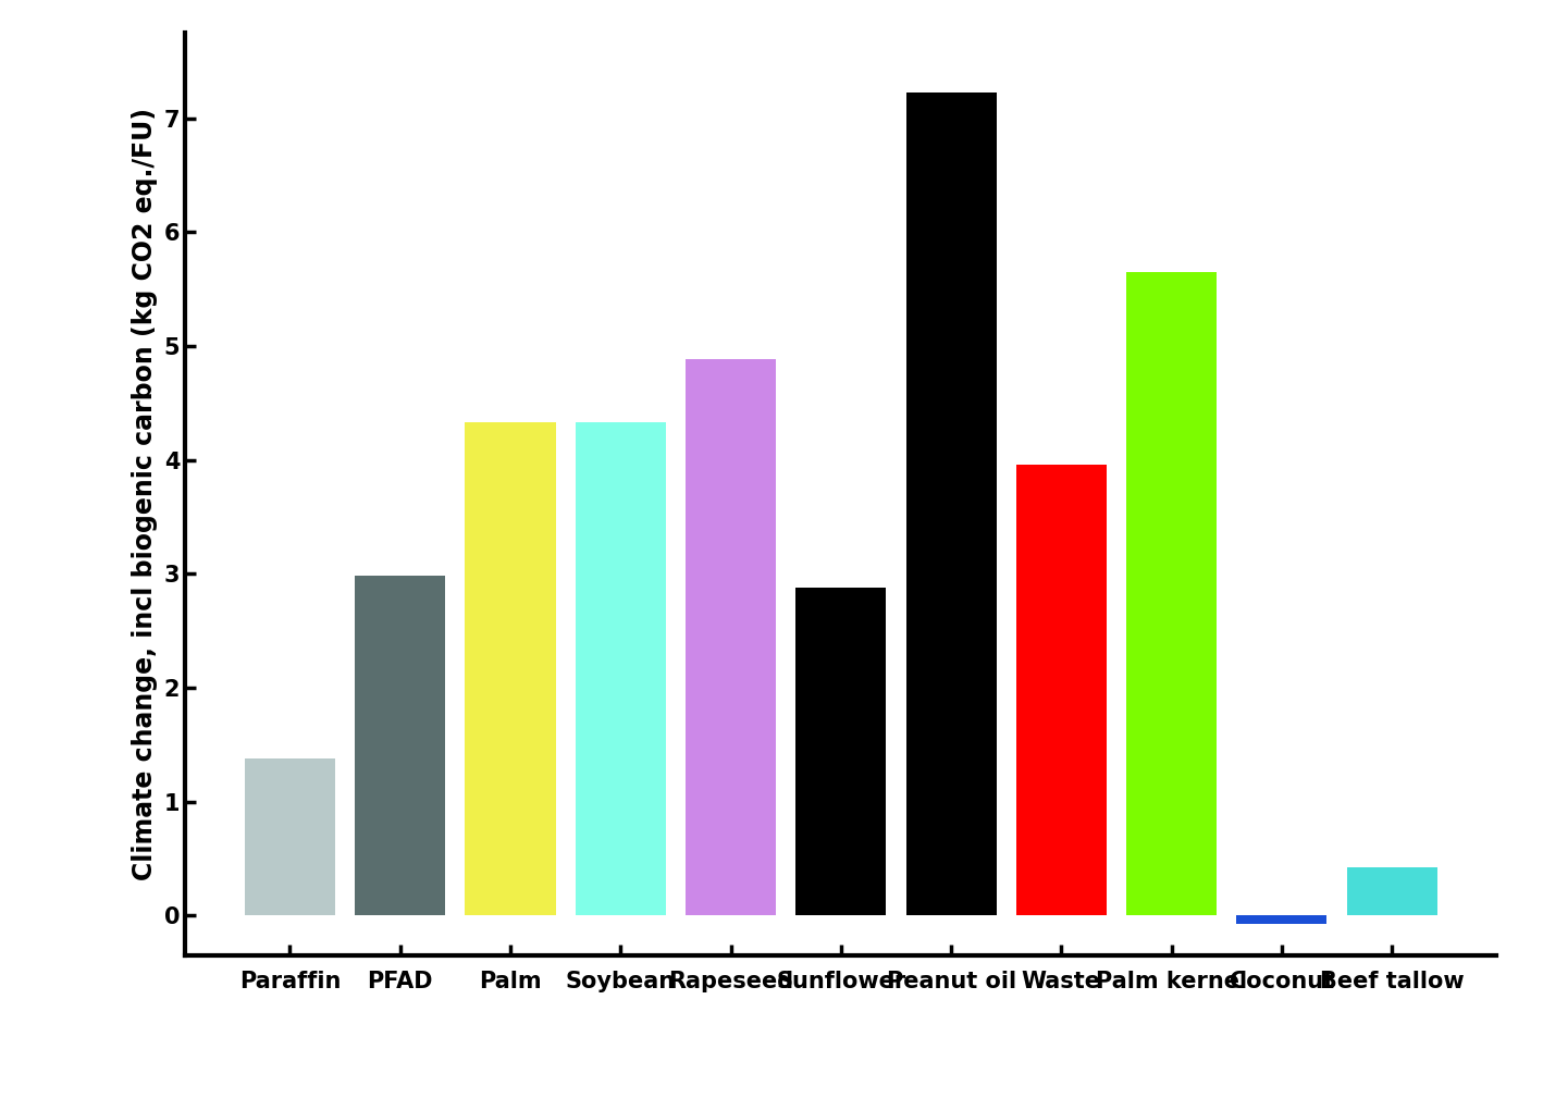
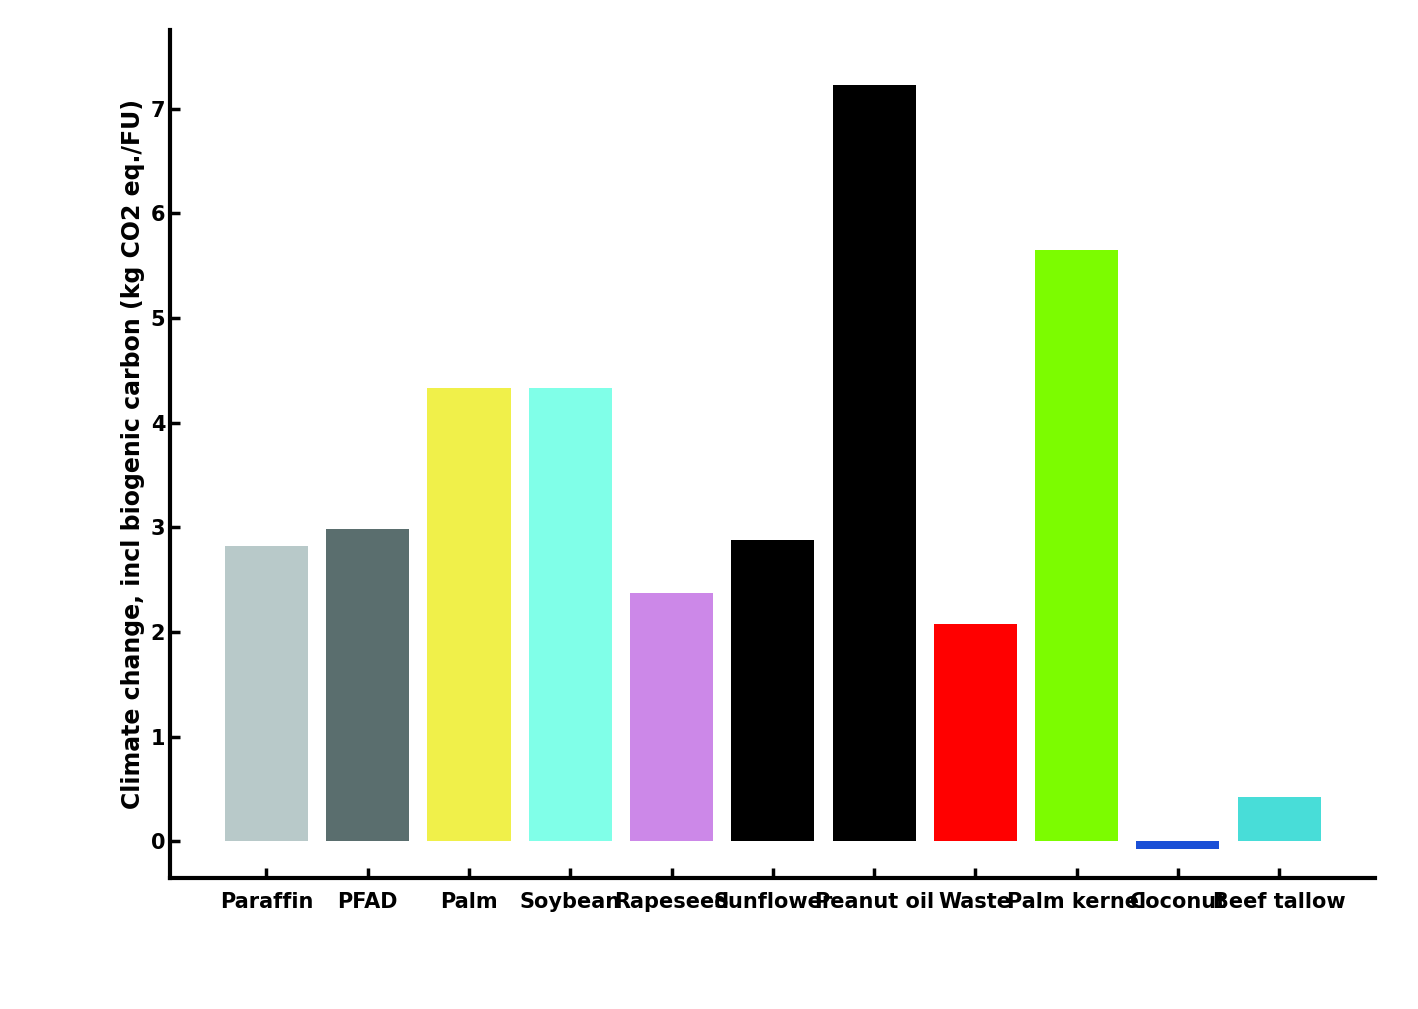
Paraffin: 1.38 -> 2.82
Rapeseed: 4.89 -> 2.37
Waste: 3.96 -> 2.08
